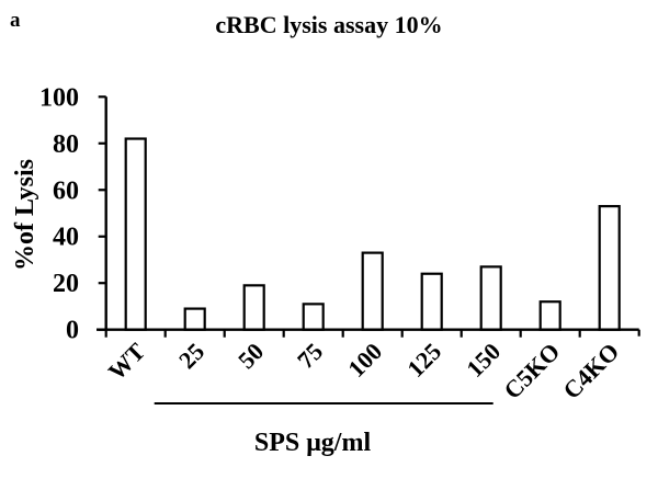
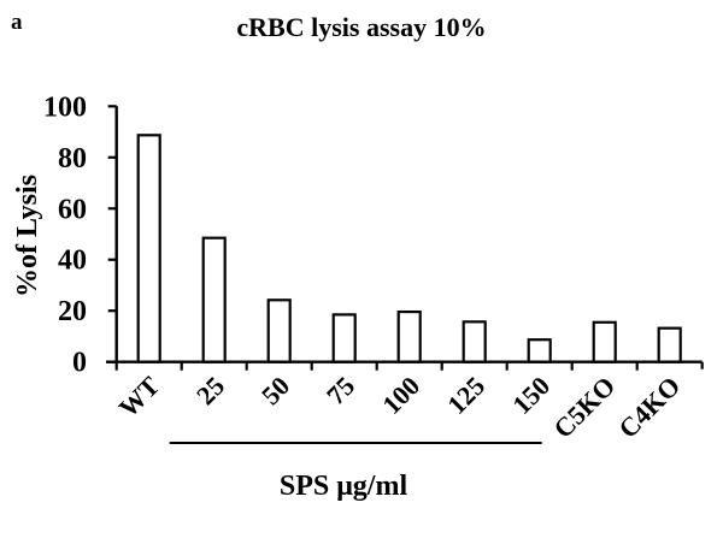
WT: 82 -> 89
25: 9 -> 48
50: 19 -> 24
75: 11 -> 18
100: 33 -> 20
125: 24 -> 16
150: 27 -> 9
C5KO: 12 -> 16
C4KO: 53 -> 13
